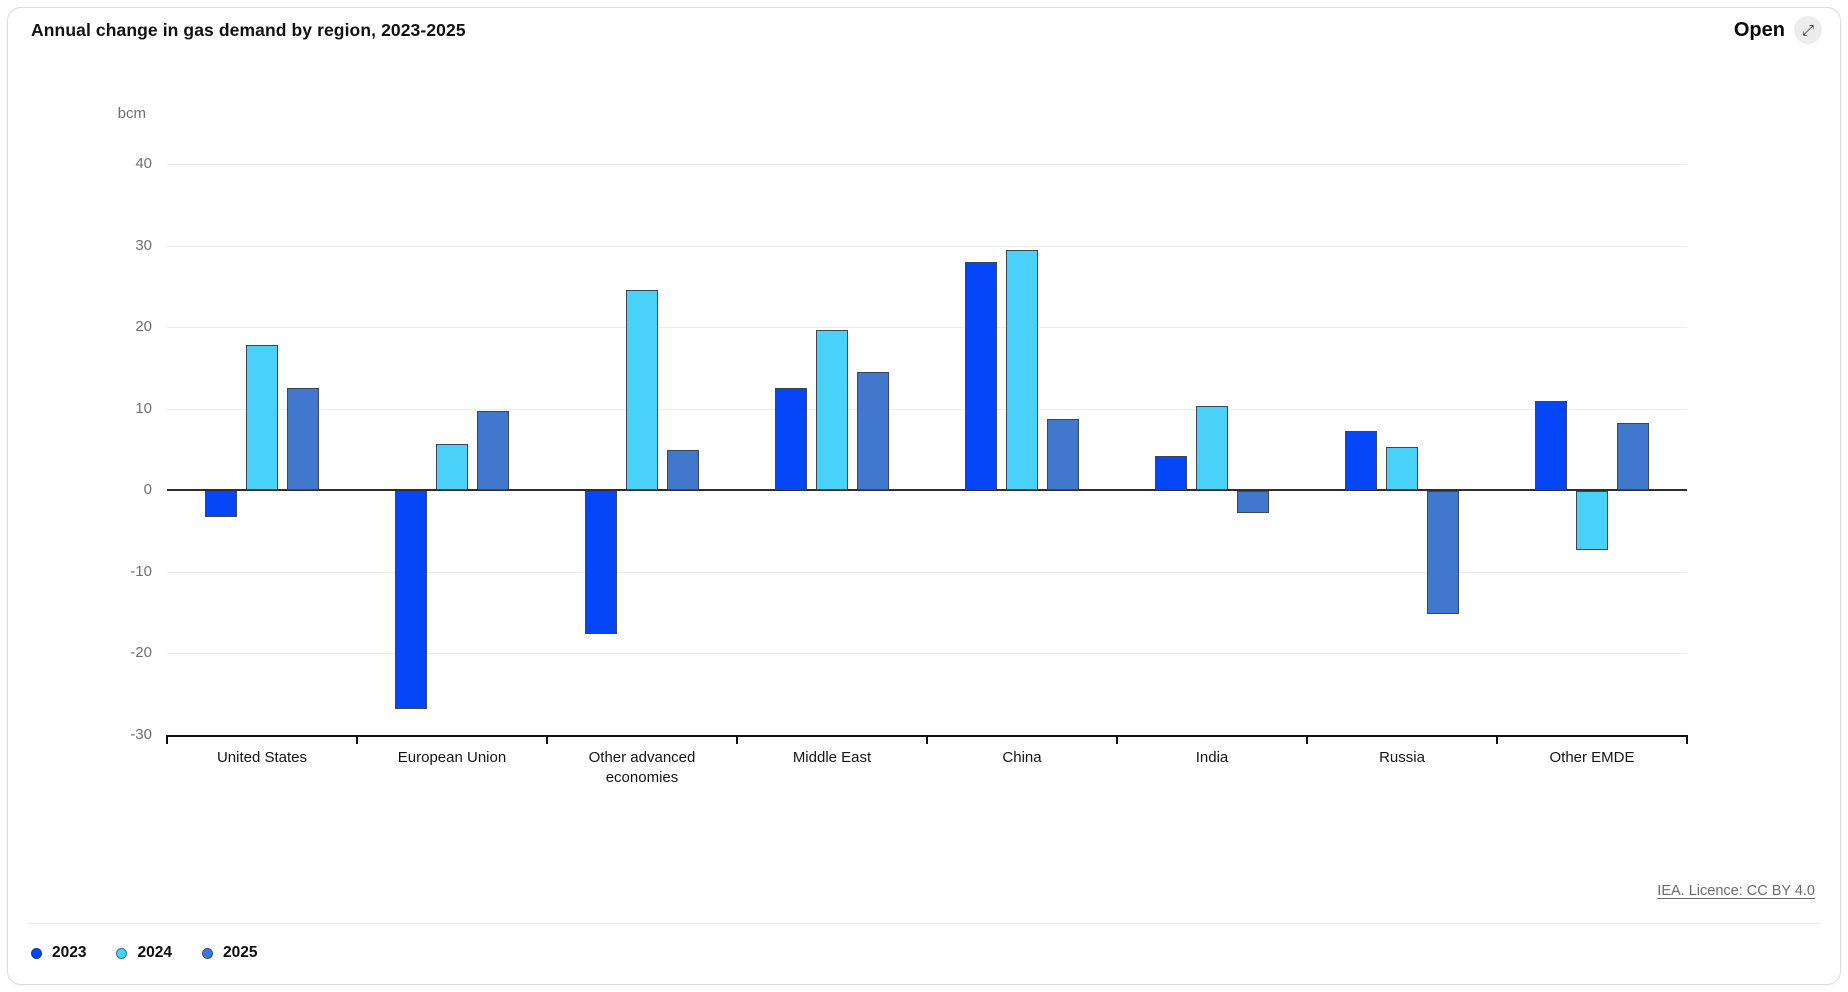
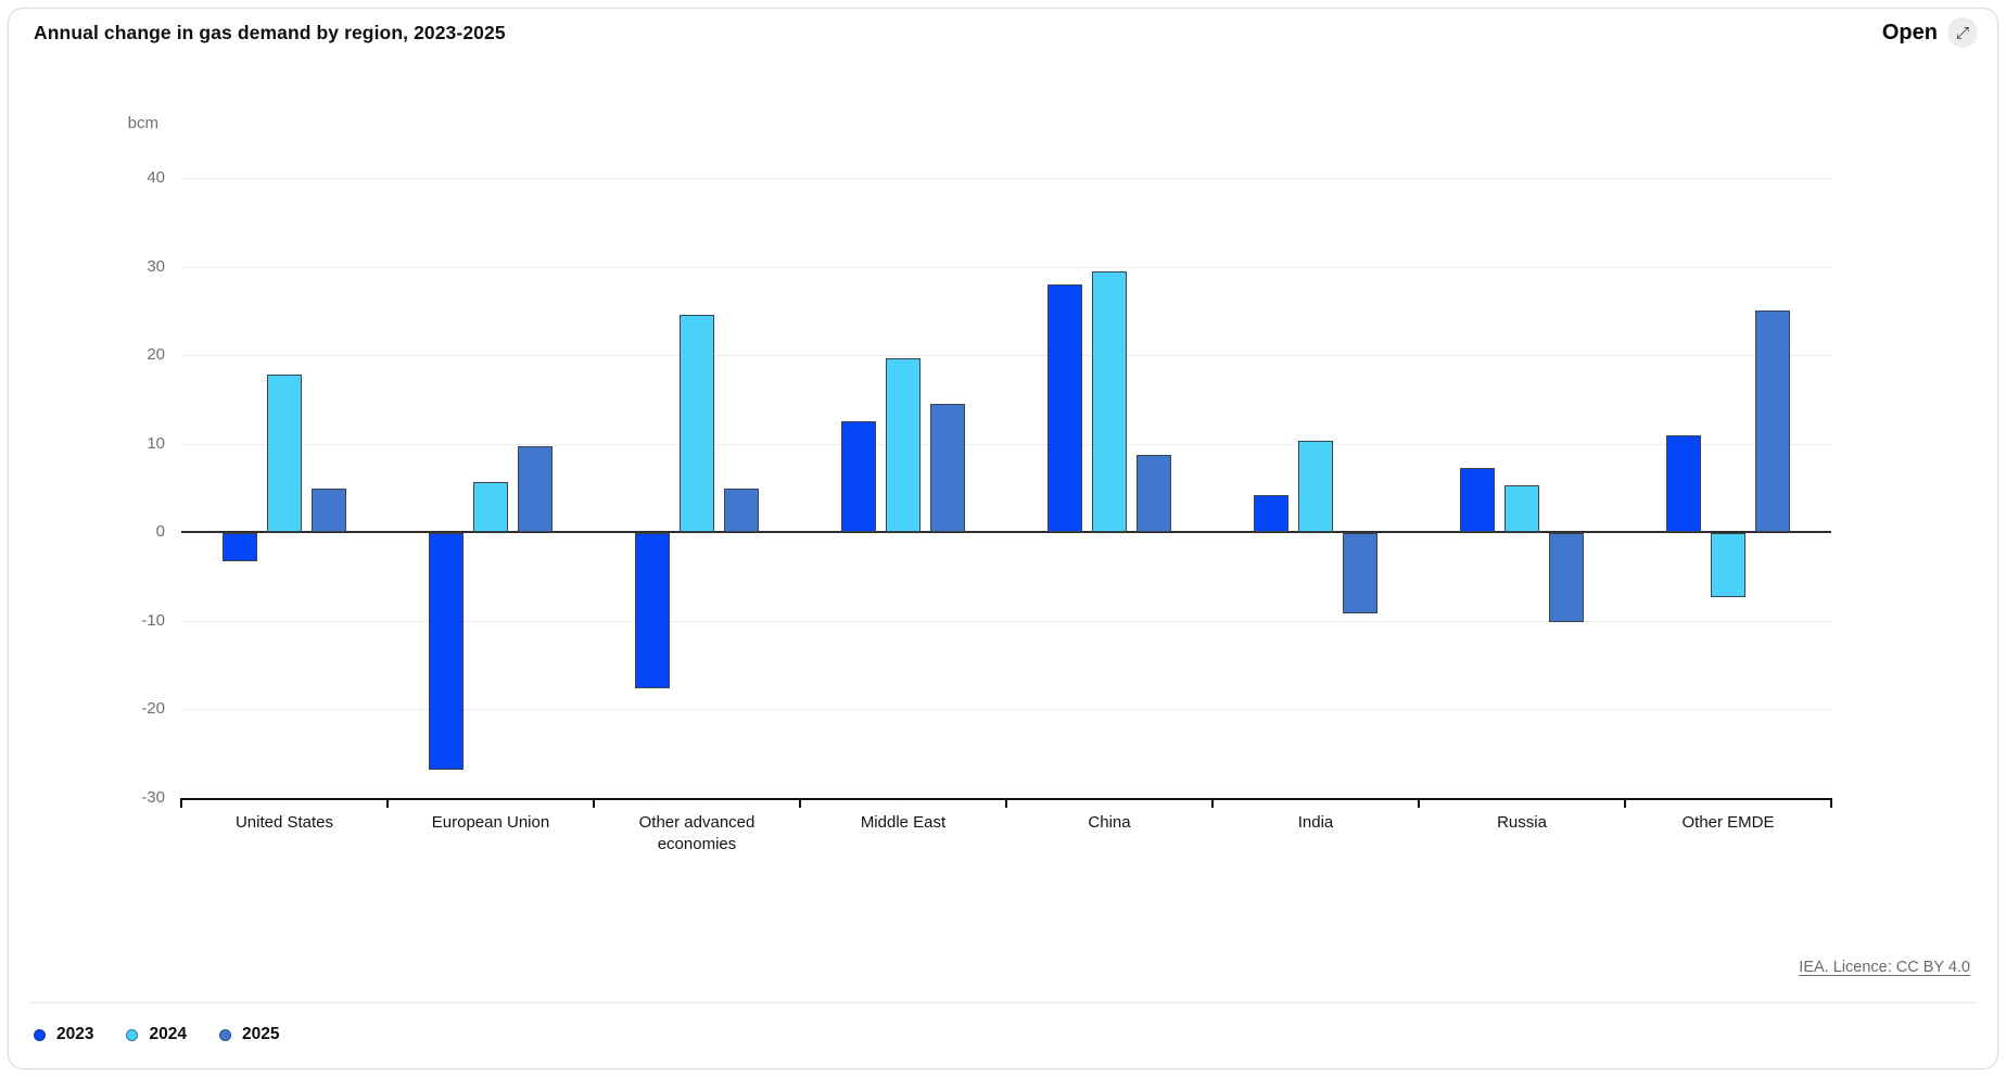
2025/United States: 12 -> 5
2025/India: -3 -> -9
2025/Russia: -15 -> -10
2025/Other EMDE: 8 -> 25
